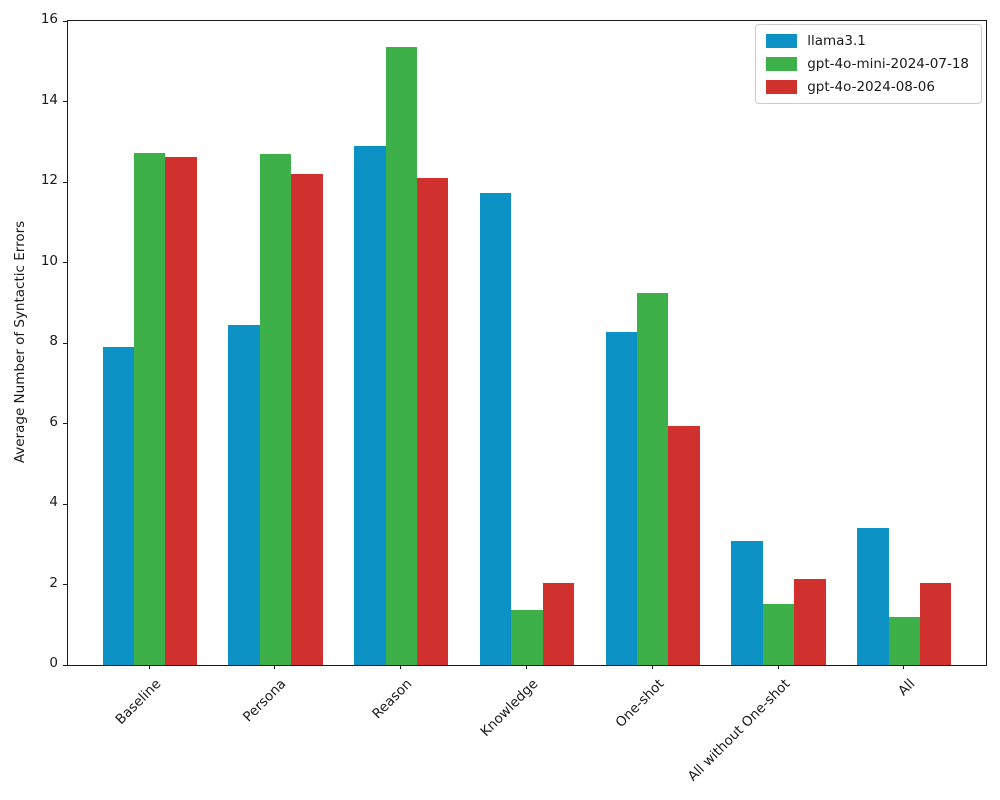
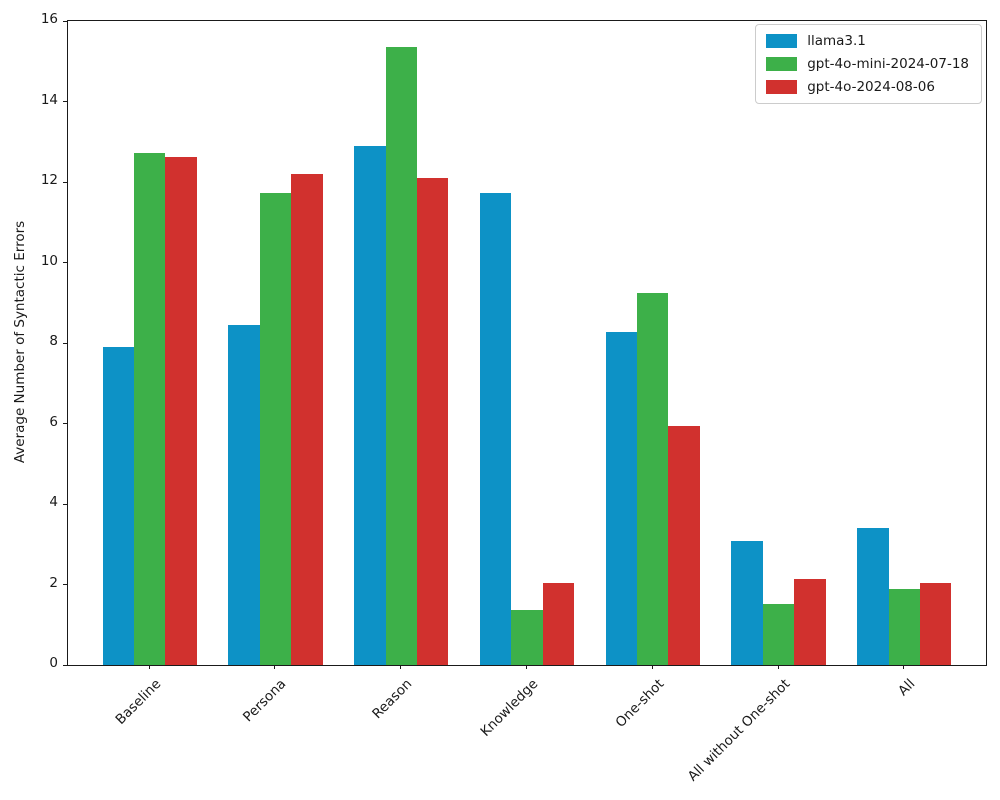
gpt-4o-mini-2024-07-18/Persona: 12.7 -> 11.7
gpt-4o-mini-2024-07-18/All: 1.2 -> 1.9
